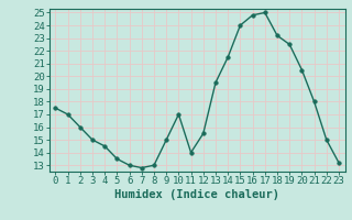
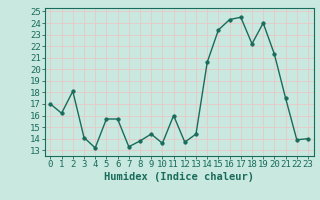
0: 17.5 -> 17.0
1: 17.0 -> 16.2
2: 16.0 -> 18.1
3: 15.0 -> 14.1
4: 14.5 -> 13.2
5: 13.5 -> 15.7
6: 13.0 -> 15.7
7: 12.8 -> 13.3
8: 13.0 -> 13.8
9: 15.0 -> 14.4
10: 17.0 -> 13.6
11: 14.0 -> 16.0
12: 15.5 -> 13.7
13: 19.5 -> 14.4
14: 21.5 -> 20.6
15: 24.0 -> 23.4
16: 24.8 -> 24.3
17: 25.0 -> 24.5
18: 23.2 -> 22.2
19: 22.5 -> 24.0
20: 20.5 -> 21.3
21: 18.0 -> 17.5
22: 15.0 -> 13.9
23: 13.2 -> 14.0
